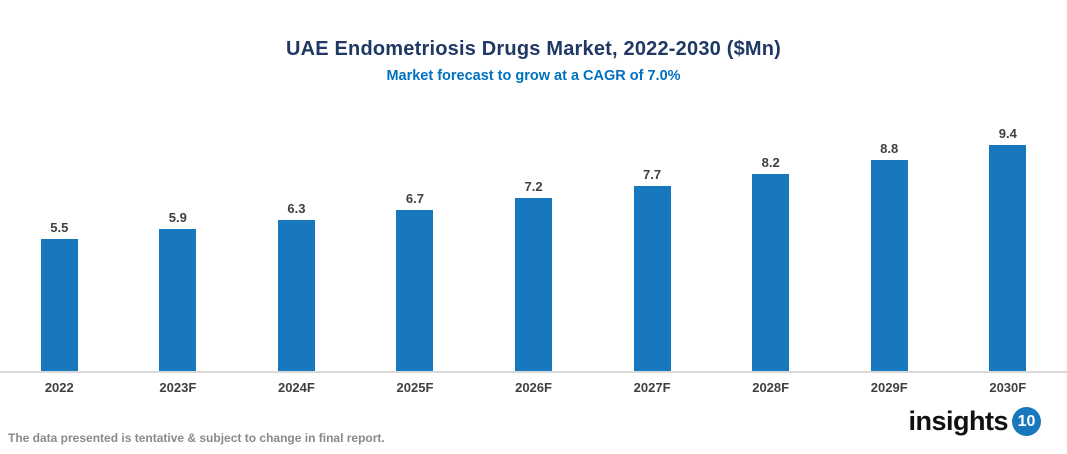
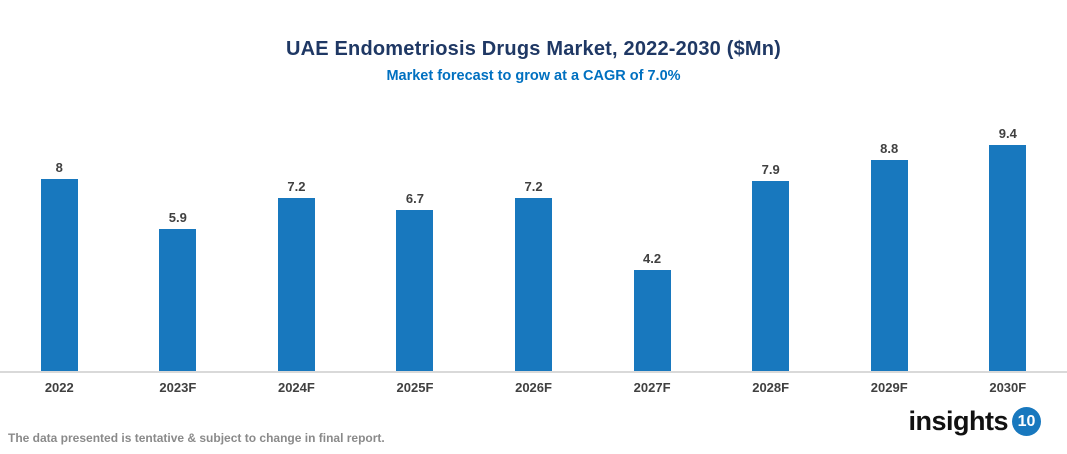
2022: 5.5 -> 8
2024F: 6.3 -> 7.2
2027F: 7.7 -> 4.2
2028F: 8.2 -> 7.9
